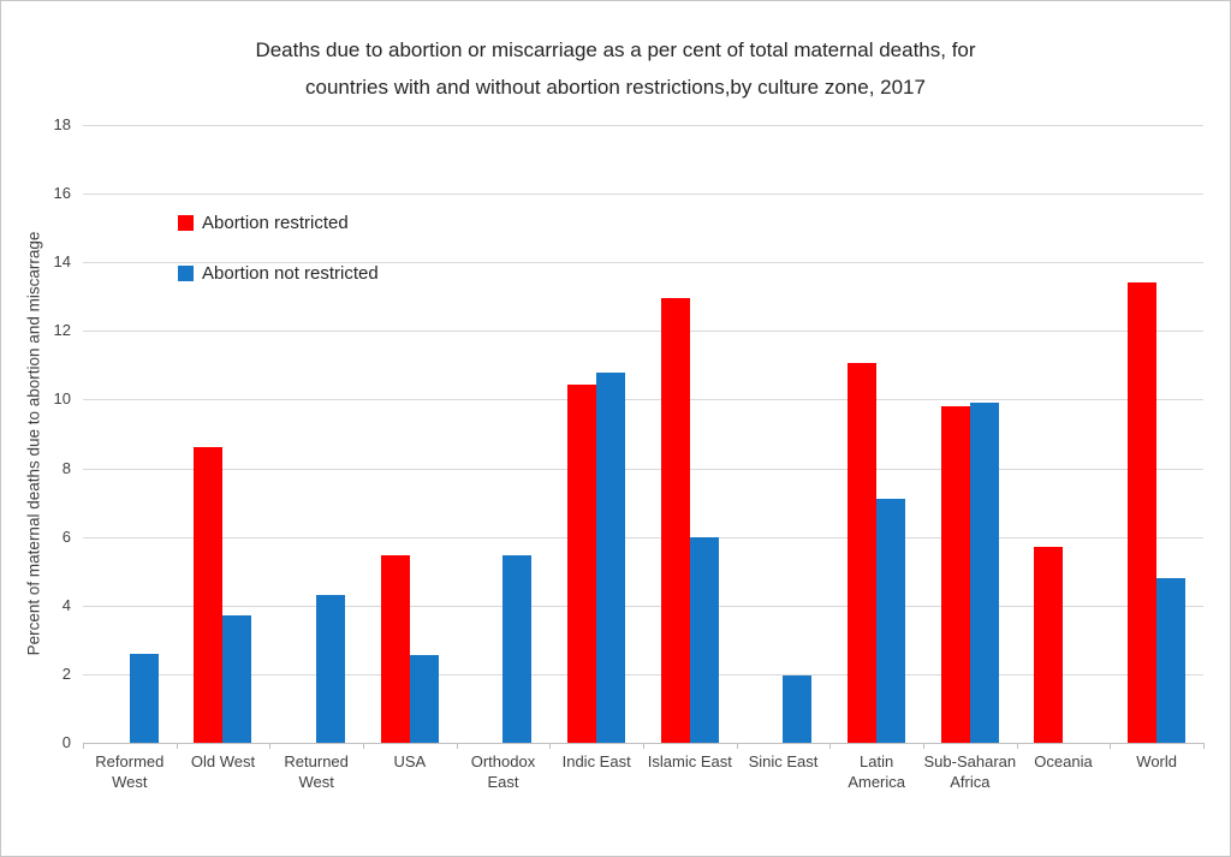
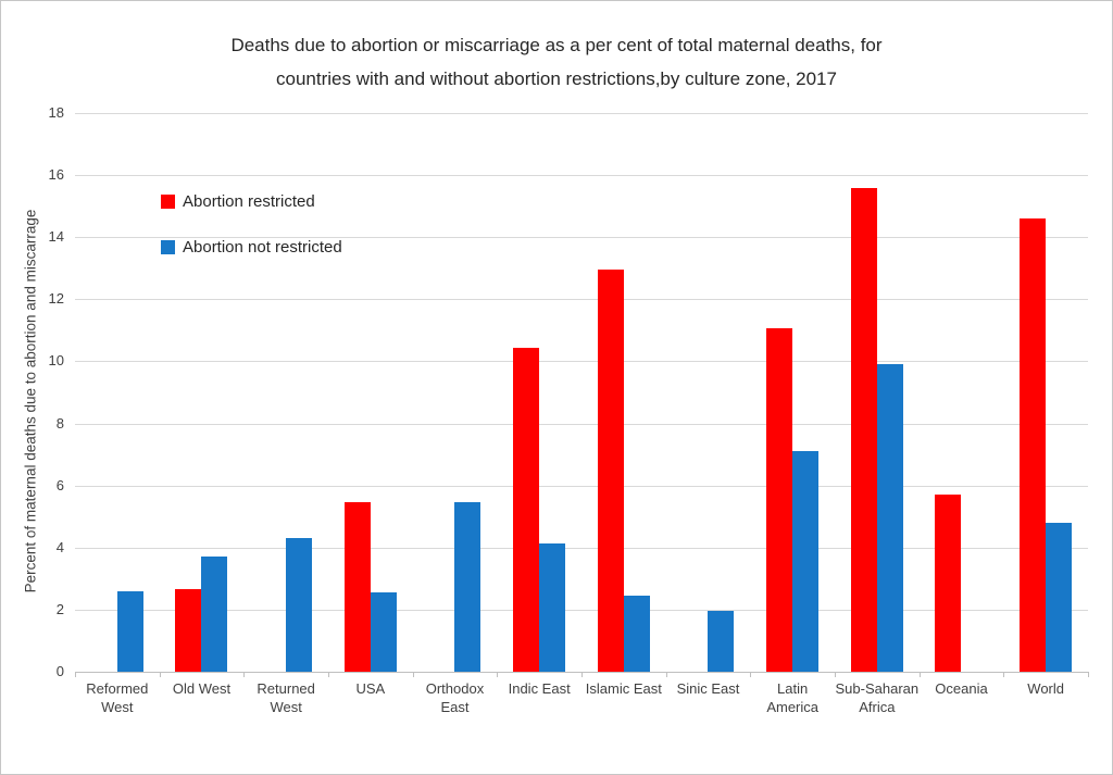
Abortion restricted/Old West: 8.6 -> 2.6
Abortion not restricted/Indic East: 10.8 -> 4.2
Abortion not restricted/Islamic East: 6.0 -> 2.5
Abortion restricted/Sub-Saharan Africa: 9.8 -> 15.6
Abortion restricted/World: 13.4 -> 14.6
